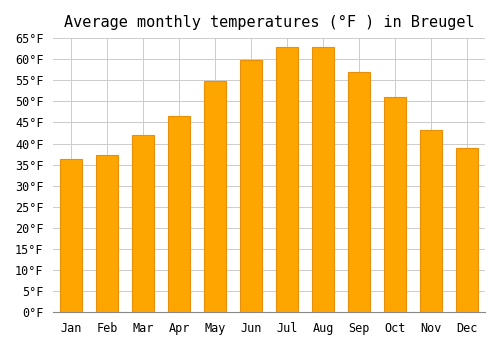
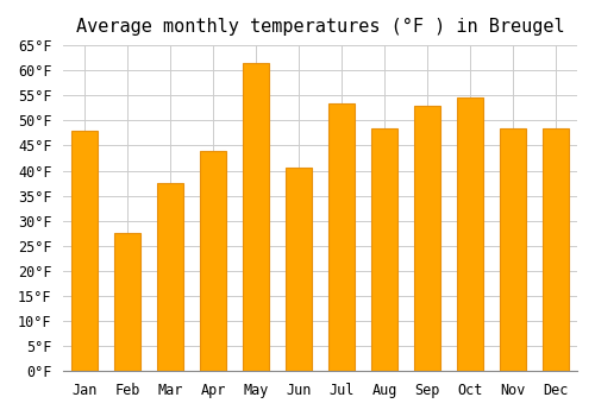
Jan: 36.3°F -> 48.0°F
Feb: 37.2°F -> 27.5°F
Mar: 42.1°F -> 37.5°F
Apr: 46.6°F -> 44.0°F
May: 54.9°F -> 61.5°F
Jun: 59.7°F -> 40.5°F
Jul: 63.0°F -> 53.5°F
Aug: 63.0°F -> 48.5°F
Sep: 57.0°F -> 53.0°F
Oct: 51.0°F -> 54.5°F
Nov: 43.2°F -> 48.5°F
Dec: 39.0°F -> 48.5°F
